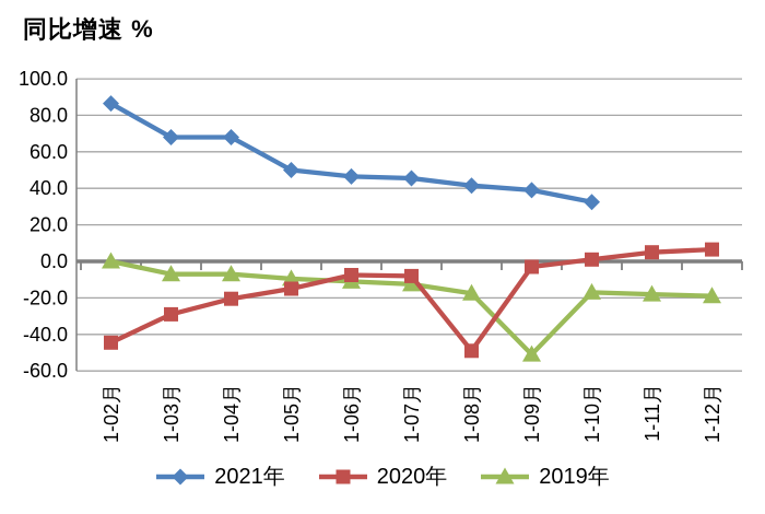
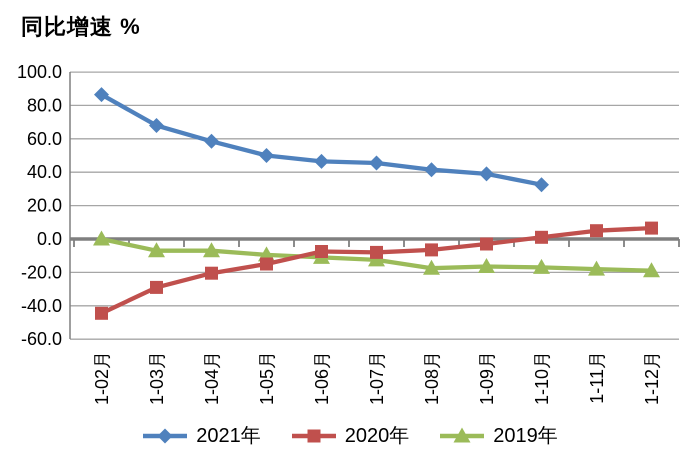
2021年/1-04月: 68 -> 58
2020年/1-08月: -49 -> -6
2019年/1-09月: -51 -> -16
